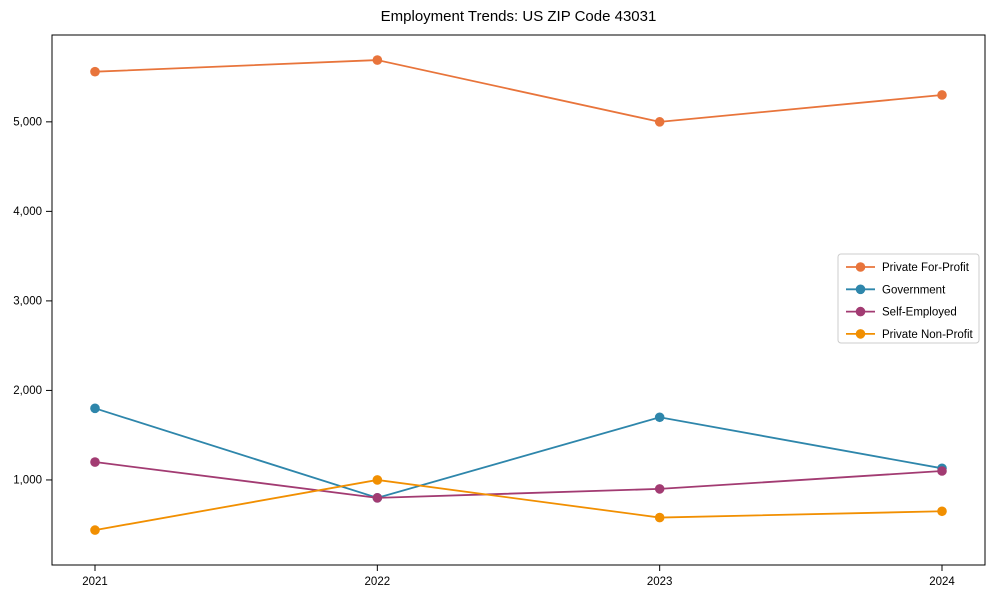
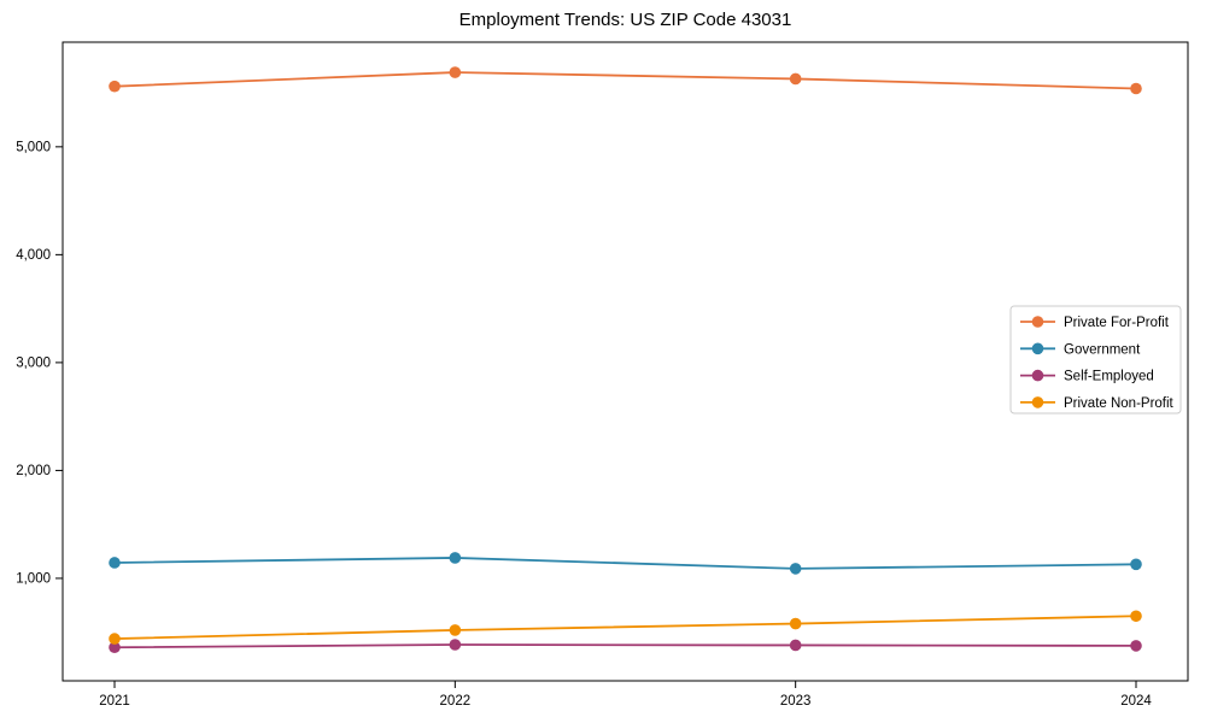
Government/2021: 1800 -> 1100
Self-Employed/2021: 1200 -> 400
Government/2022: 800 -> 1200
Self-Employed/2022: 800 -> 400
Private Non-Profit/2022: 1000 -> 500
Private For-Profit/2023: 5000 -> 5600
Government/2023: 1700 -> 1100
Self-Employed/2023: 900 -> 400
Private For-Profit/2024: 5300 -> 5500
Self-Employed/2024: 1100 -> 400
